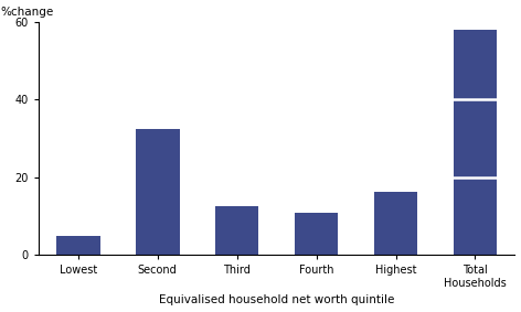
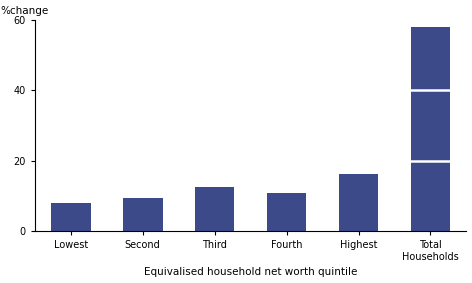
Lowest: 5.0 -> 8.0
Second: 32.5 -> 9.5
